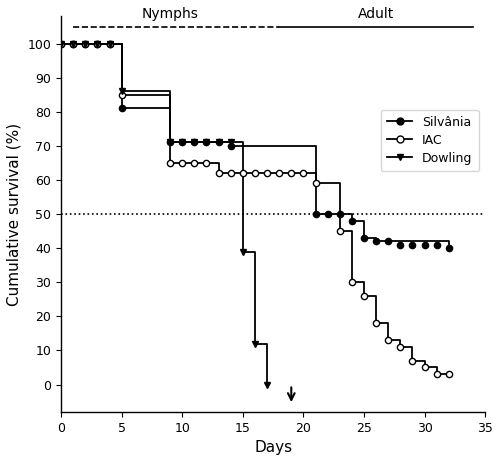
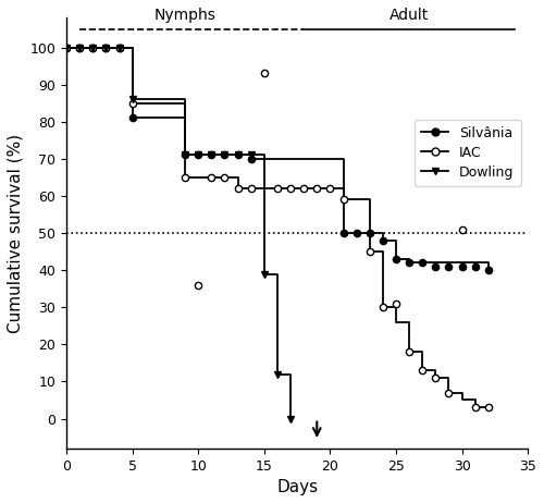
IAC/10: 65 -> 36
IAC/15: 62 -> 93
IAC/25: 26 -> 31
IAC/30: 5 -> 51
